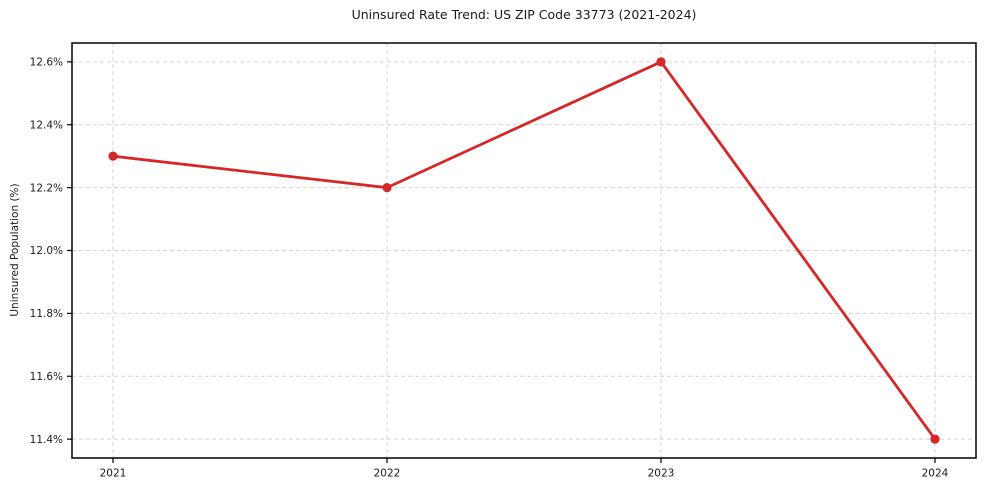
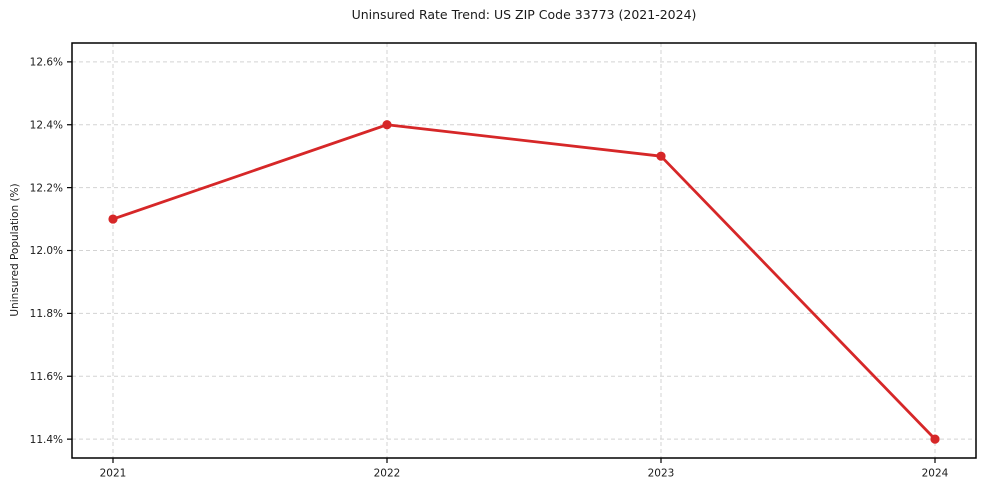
2021: 12.3% -> 12.1%
2022: 12.2% -> 12.4%
2023: 12.6% -> 12.3%
